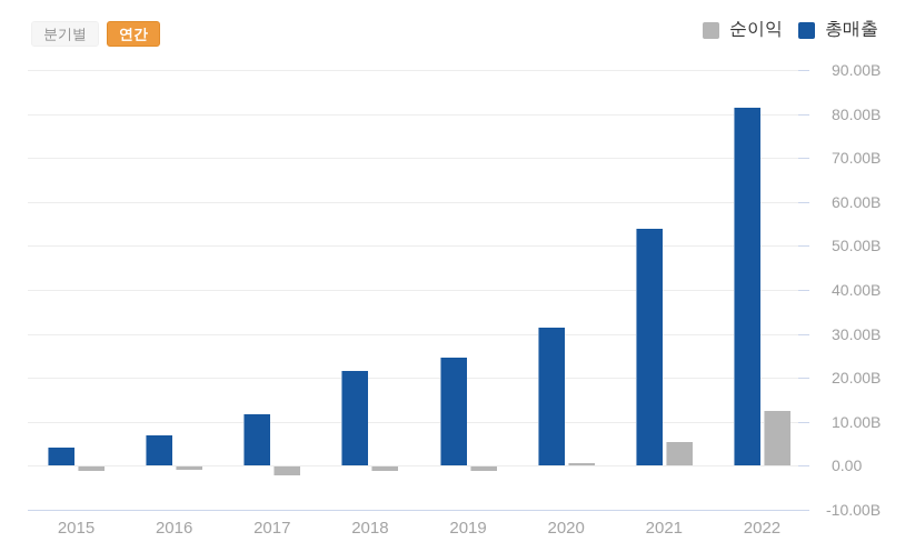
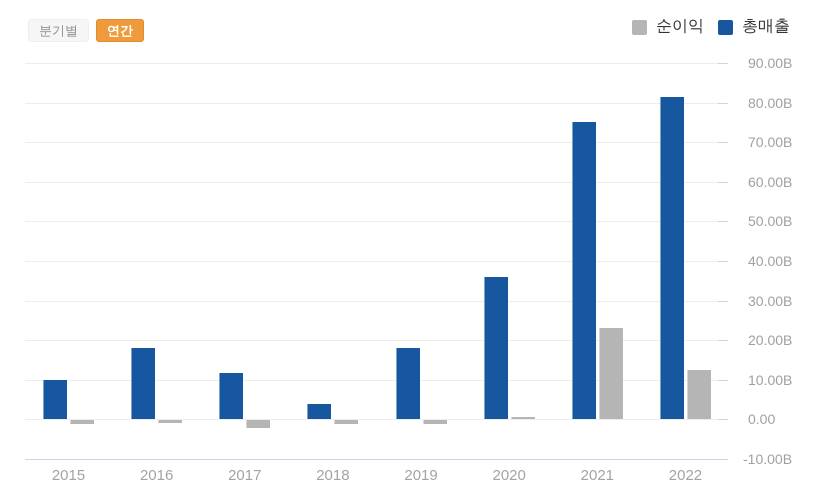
총매출/2015: 4B -> 10B
총매출/2016: 7B -> 18B
총매출/2018: 21B -> 4B
총매출/2019: 25B -> 18B
총매출/2020: 32B -> 36B
총매출/2021: 54B -> 75B
순이익/2021: 6B -> 23B
